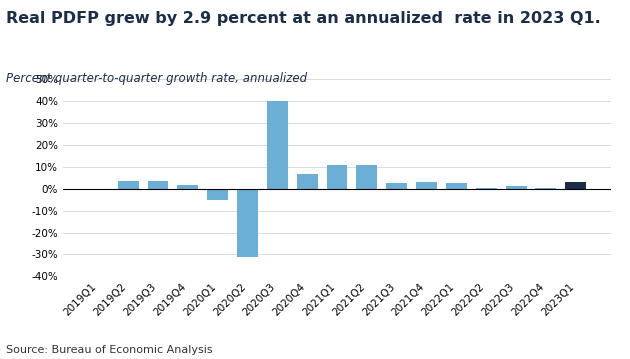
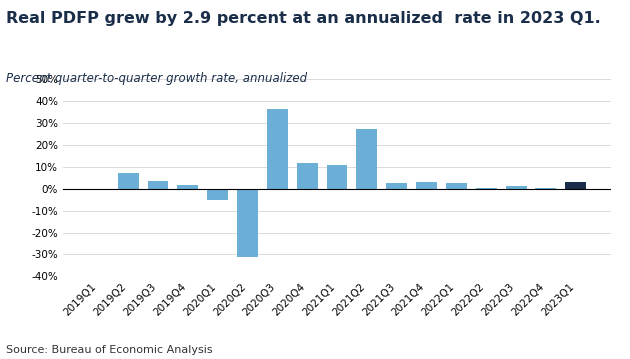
2019Q2: 3.5% -> 7.0%
2020Q3: 40.0% -> 36.5%
2020Q4: 6.5% -> 11.5%
2021Q2: 11.0% -> 27.0%
